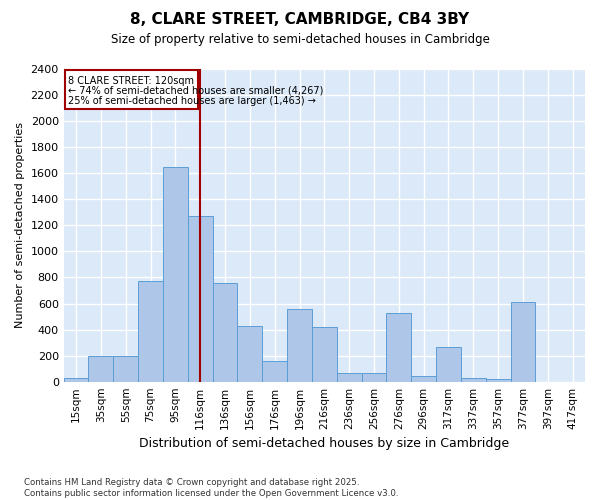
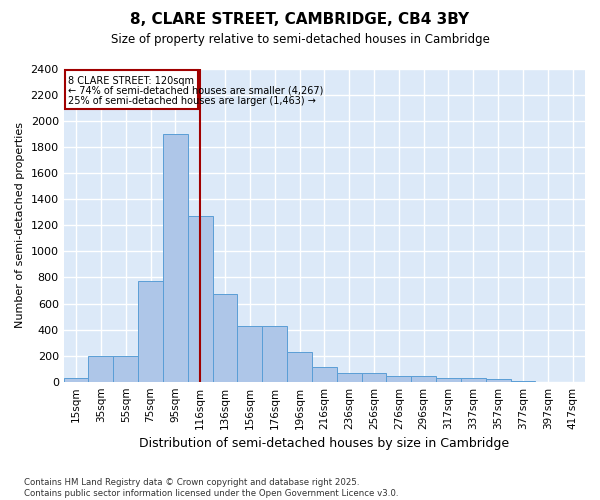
95sqm: 1650 -> 1900
136sqm: 760 -> 680
176sqm: 160 -> 430
196sqm: 560 -> 220
216sqm: 420 -> 110
276sqm: 530 -> 40
317sqm: 270 -> 30
377sqm: 610 -> 0
